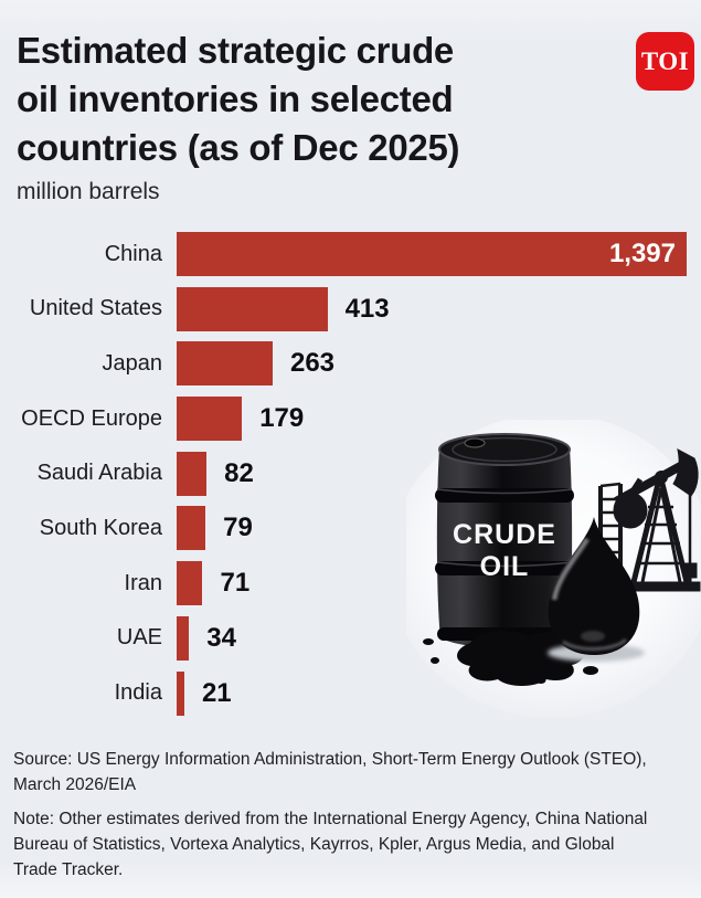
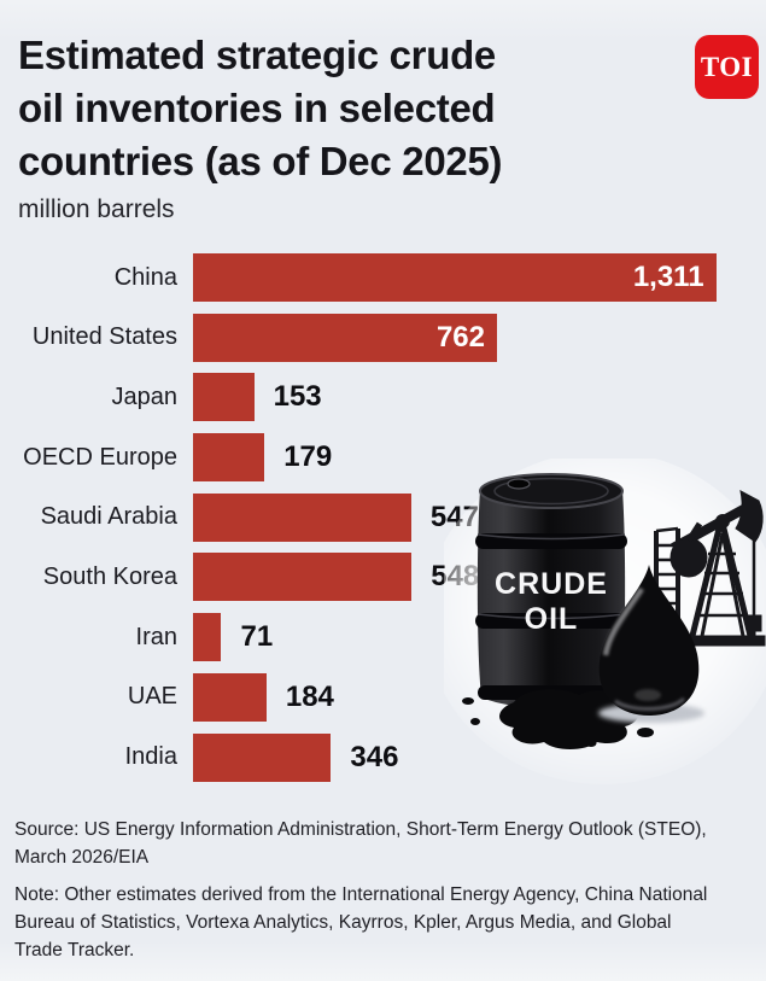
China: 1,397 -> 1,311
United States: 413 -> 762
Japan: 263 -> 153
Saudi Arabia: 82 -> 547
South Korea: 79 -> 548
UAE: 34 -> 184
India: 21 -> 346
